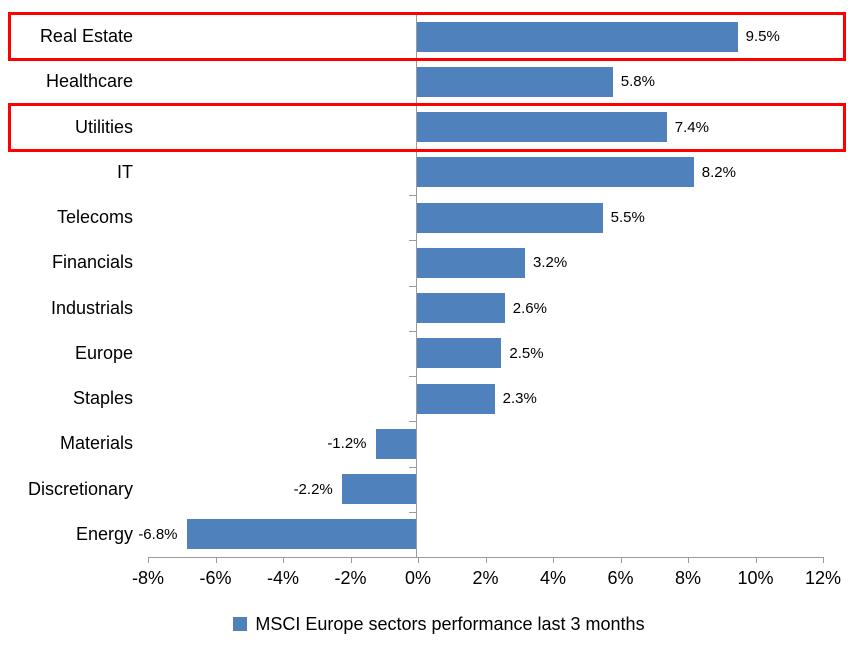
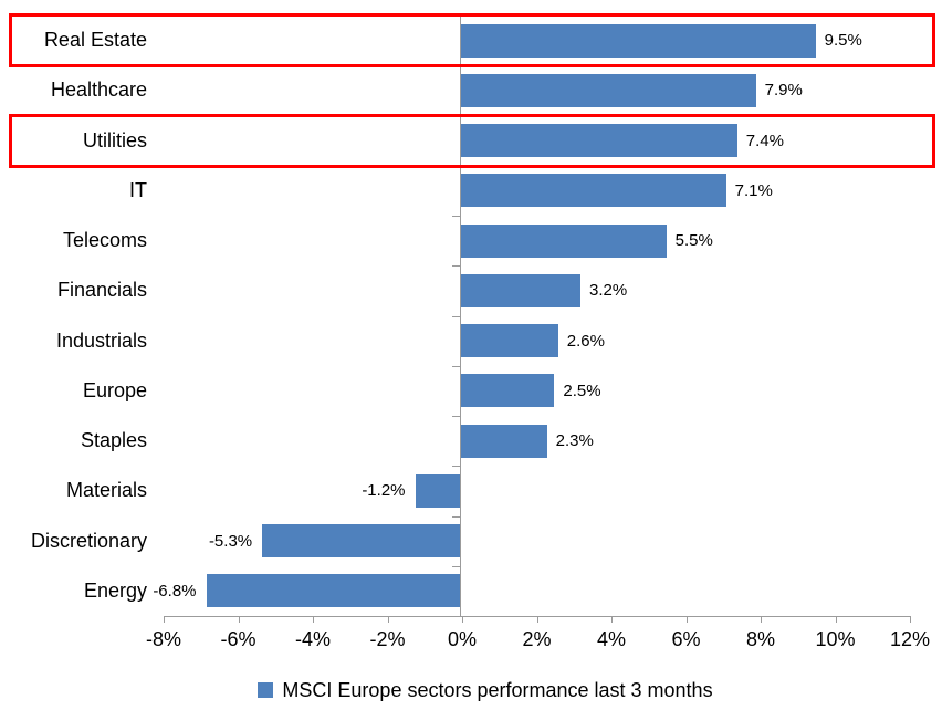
Healthcare: 5.8% -> 7.9%
IT: 8.2% -> 7.1%
Discretionary: -2.2% -> -5.3%
